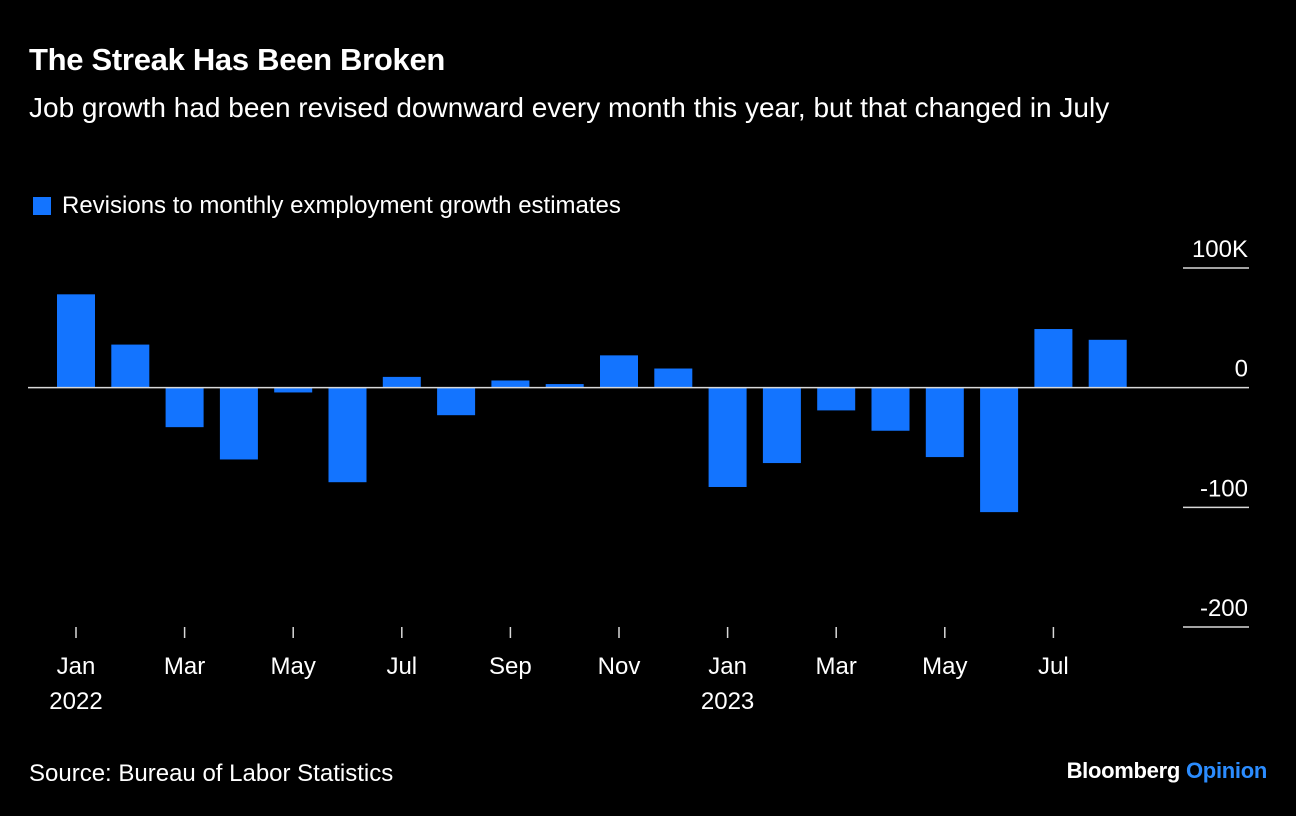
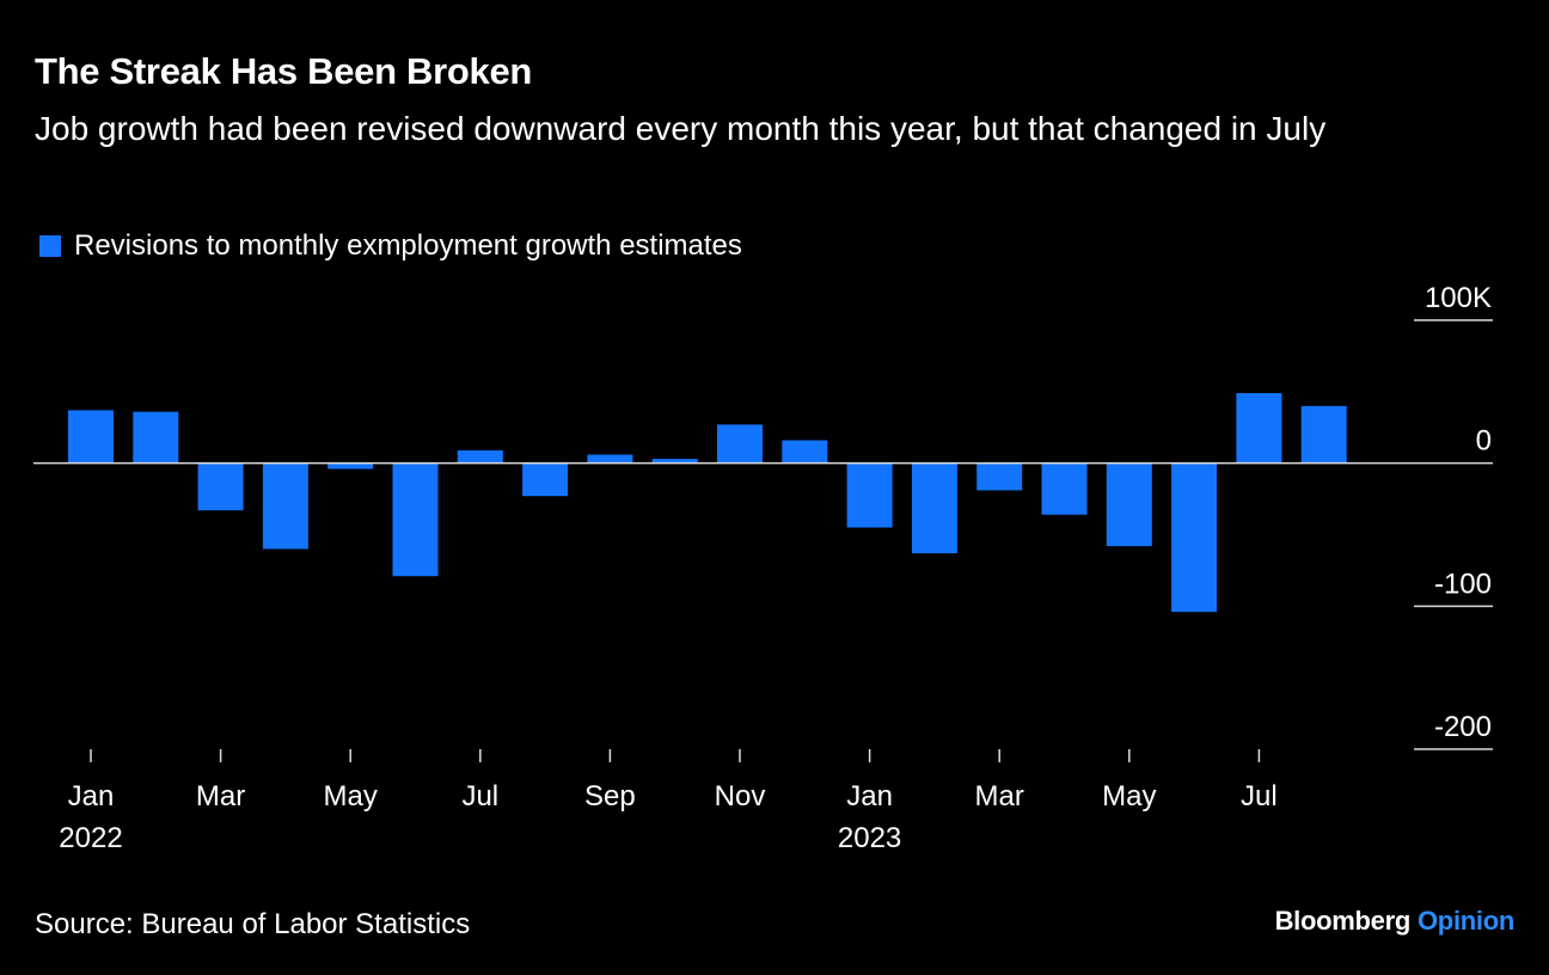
Jan 2022: 78K -> 37K
Jan 2023: -83K -> -45K
